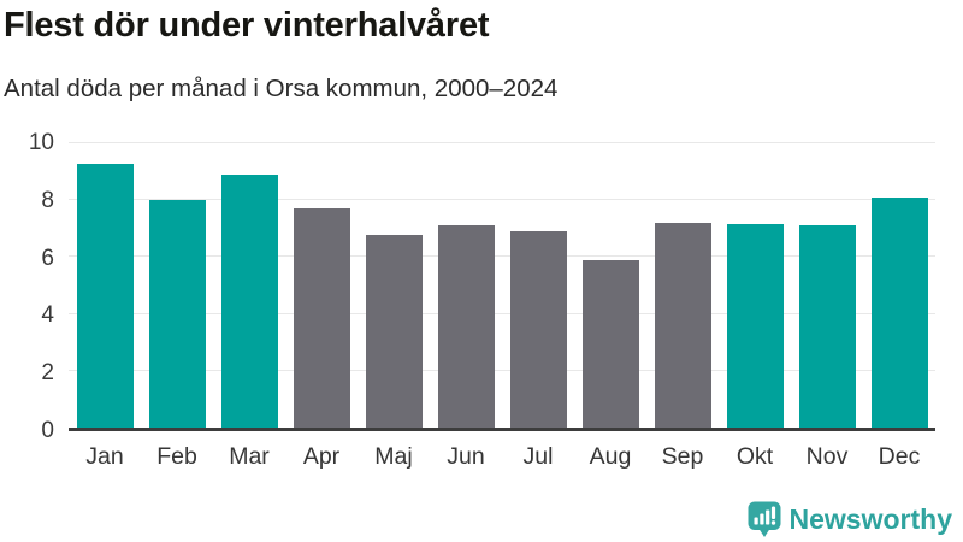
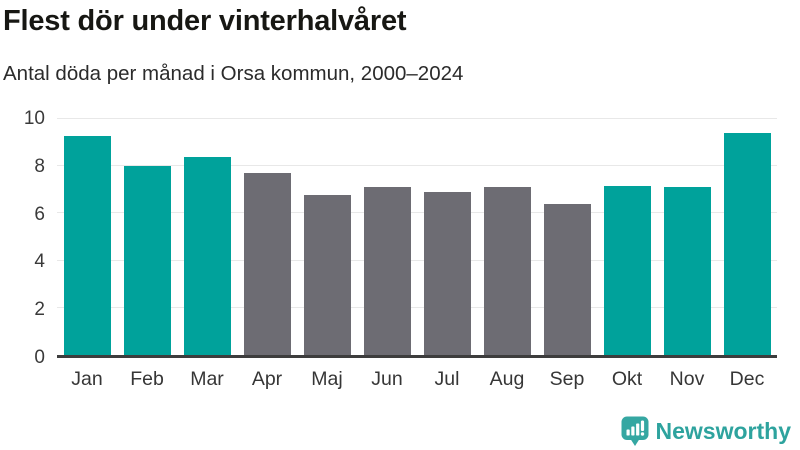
Mar: 8.9 -> 8.4
Aug: 5.9 -> 7.1
Sep: 7.2 -> 6.4
Dec: 8.1 -> 9.4
